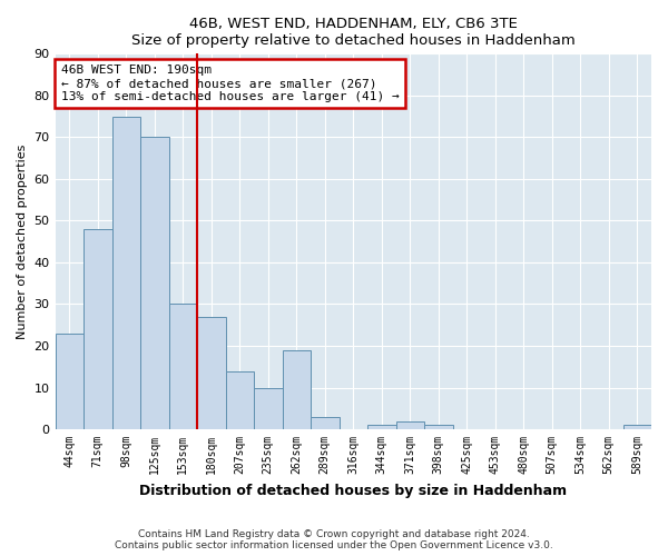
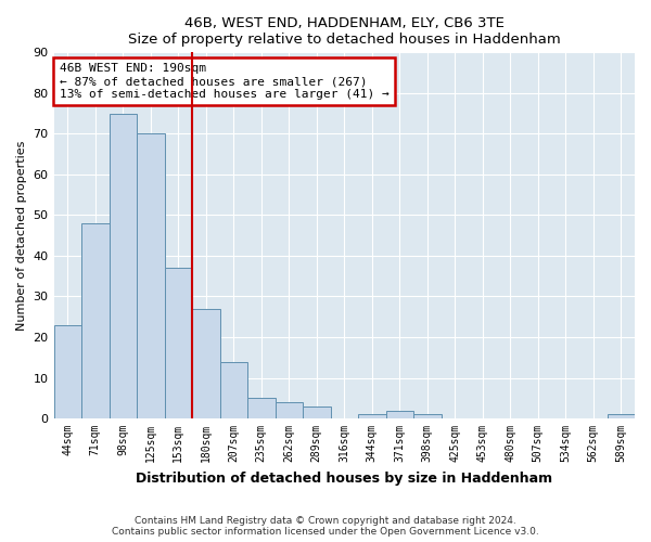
153sqm: 30 -> 37
235sqm: 10 -> 5
262sqm: 19 -> 4
